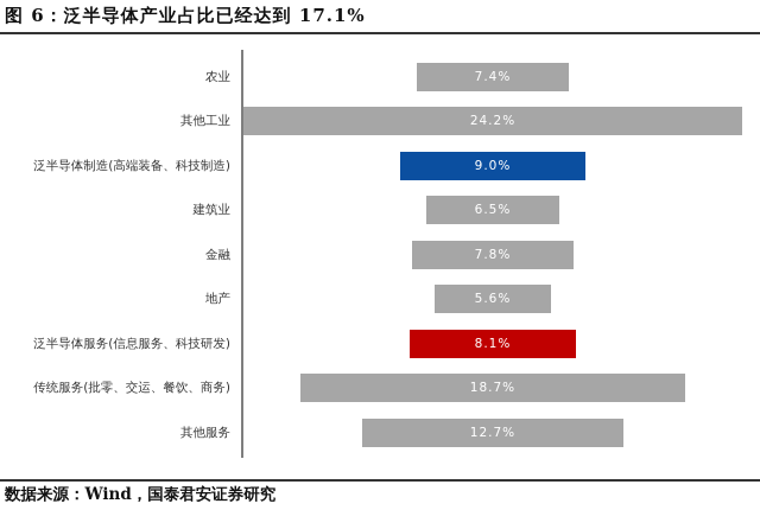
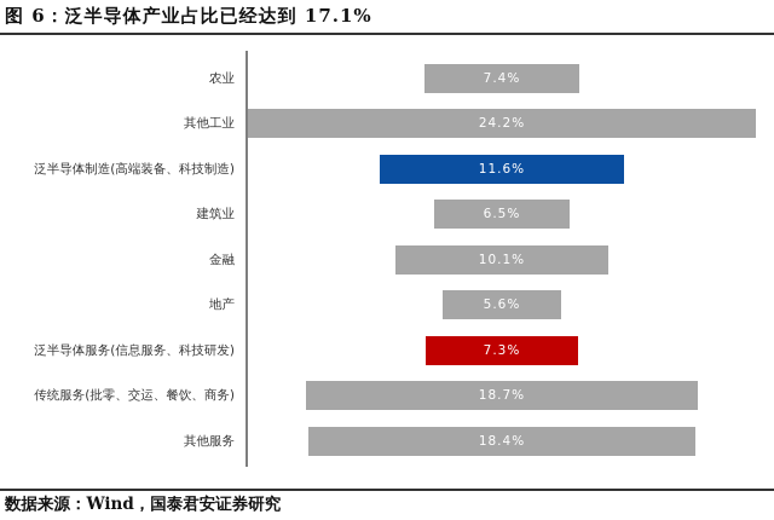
泛半导体制造(高端装备、科技制造): 9.0% -> 11.6%
金融: 7.8% -> 10.1%
泛半导体服务(信息服务、科技研发): 8.1% -> 7.3%
其他服务: 12.7% -> 18.4%
